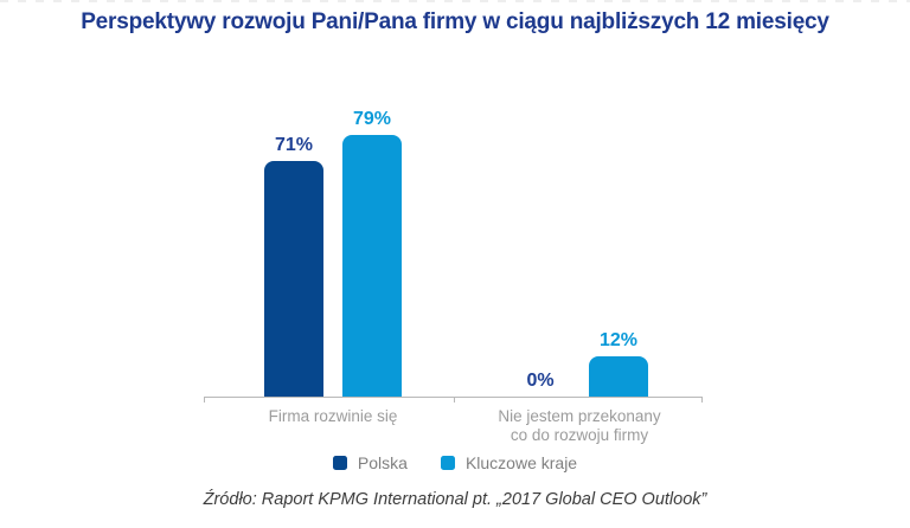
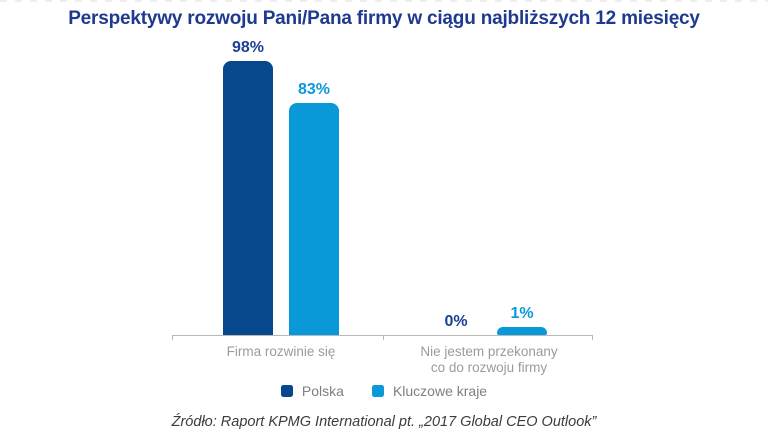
Polska/Firma rozwinie się: 71% -> 98%
Kluczowe kraje/Firma rozwinie się: 79% -> 83%
Kluczowe kraje/Nie jestem przekonany co do rozwoju firmy: 12% -> 1%
